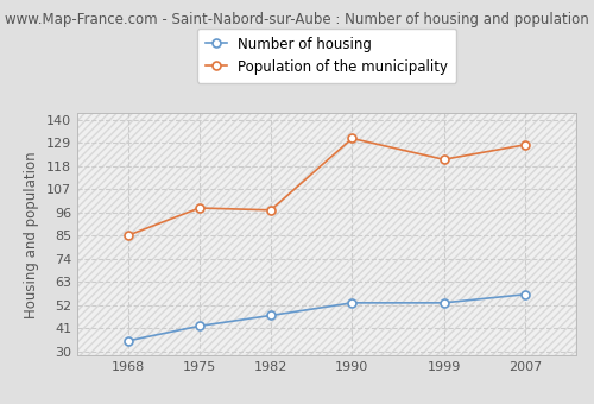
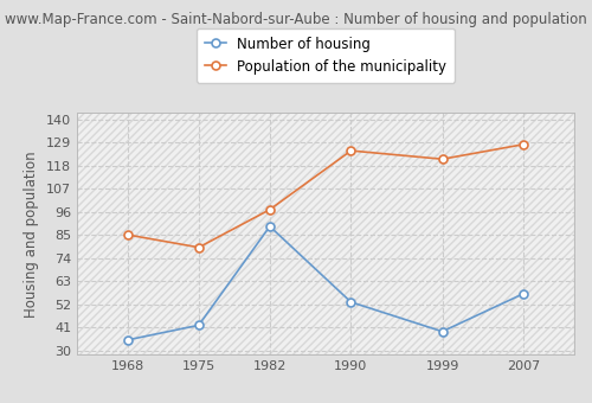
Population of the municipality/1975: 98 -> 79
Number of housing/1982: 47 -> 89
Population of the municipality/1990: 131 -> 125
Number of housing/1999: 53 -> 39
